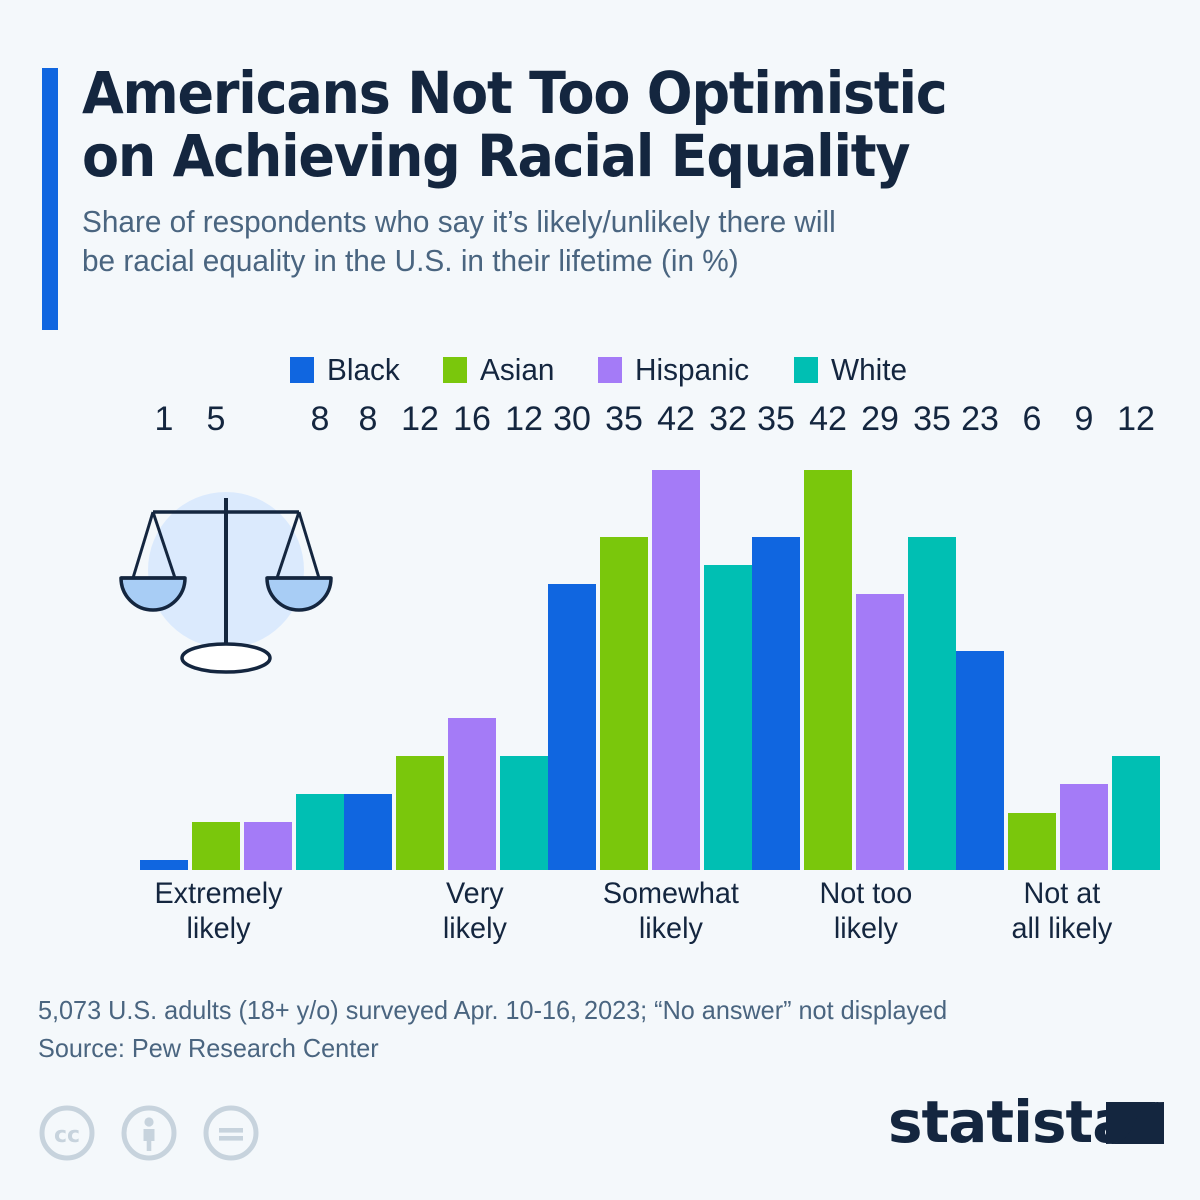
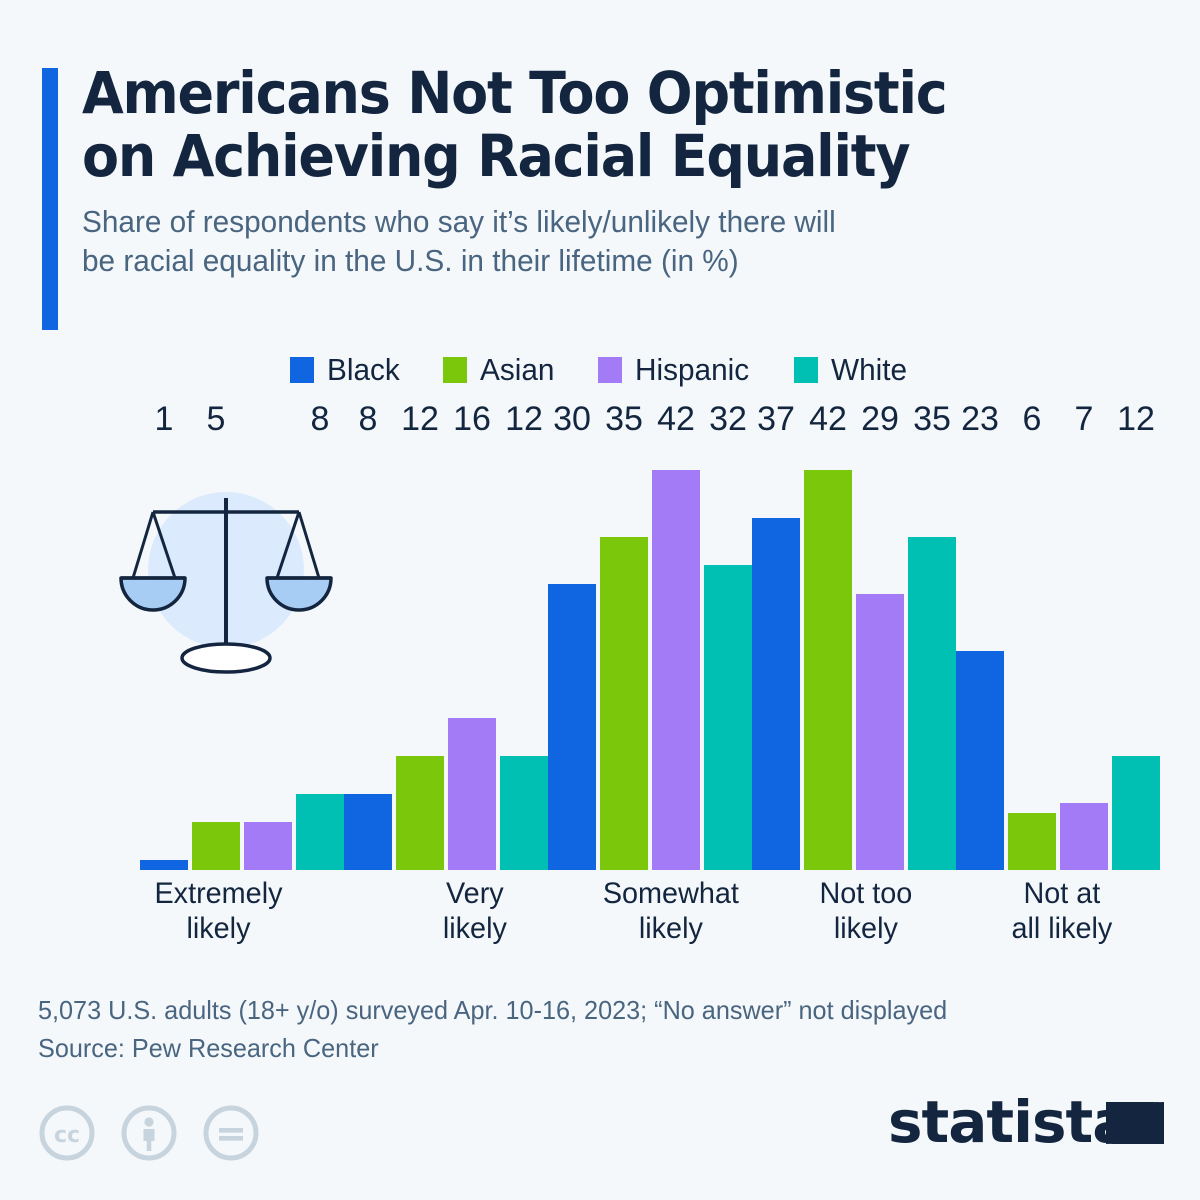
Black/Not too likely: 35 -> 37
Hispanic/Not at all likely: 9 -> 7
